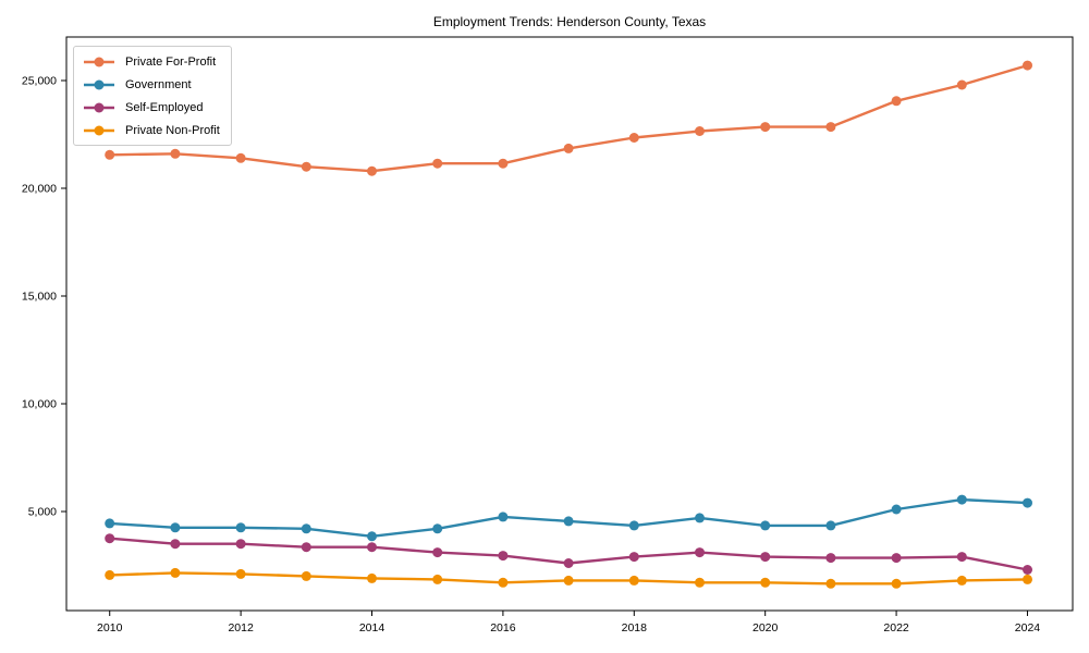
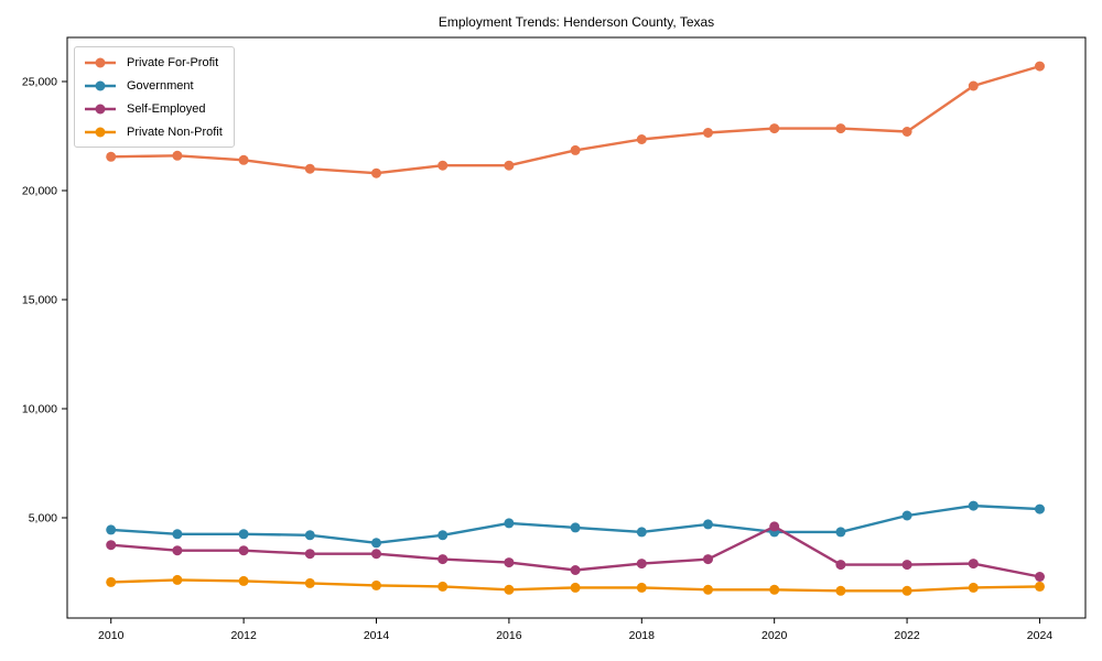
Self-Employed/2020: 2900 -> 4600
Private For-Profit/2022: 24000 -> 22700
